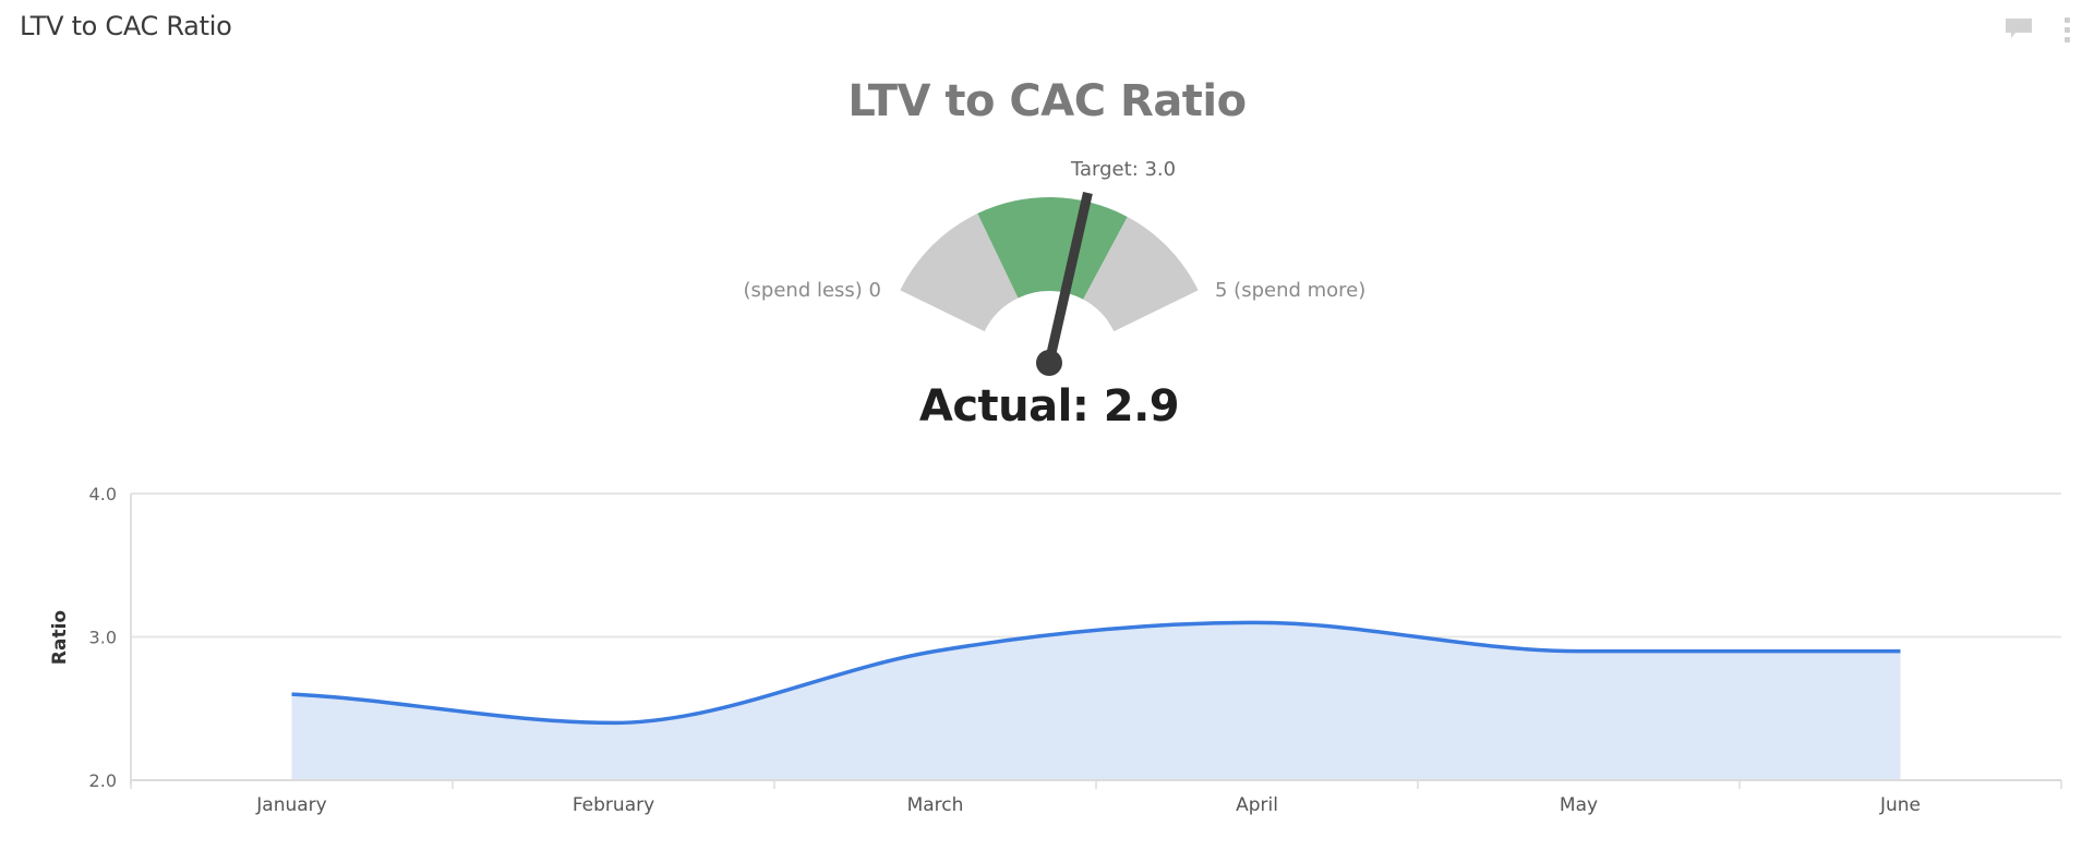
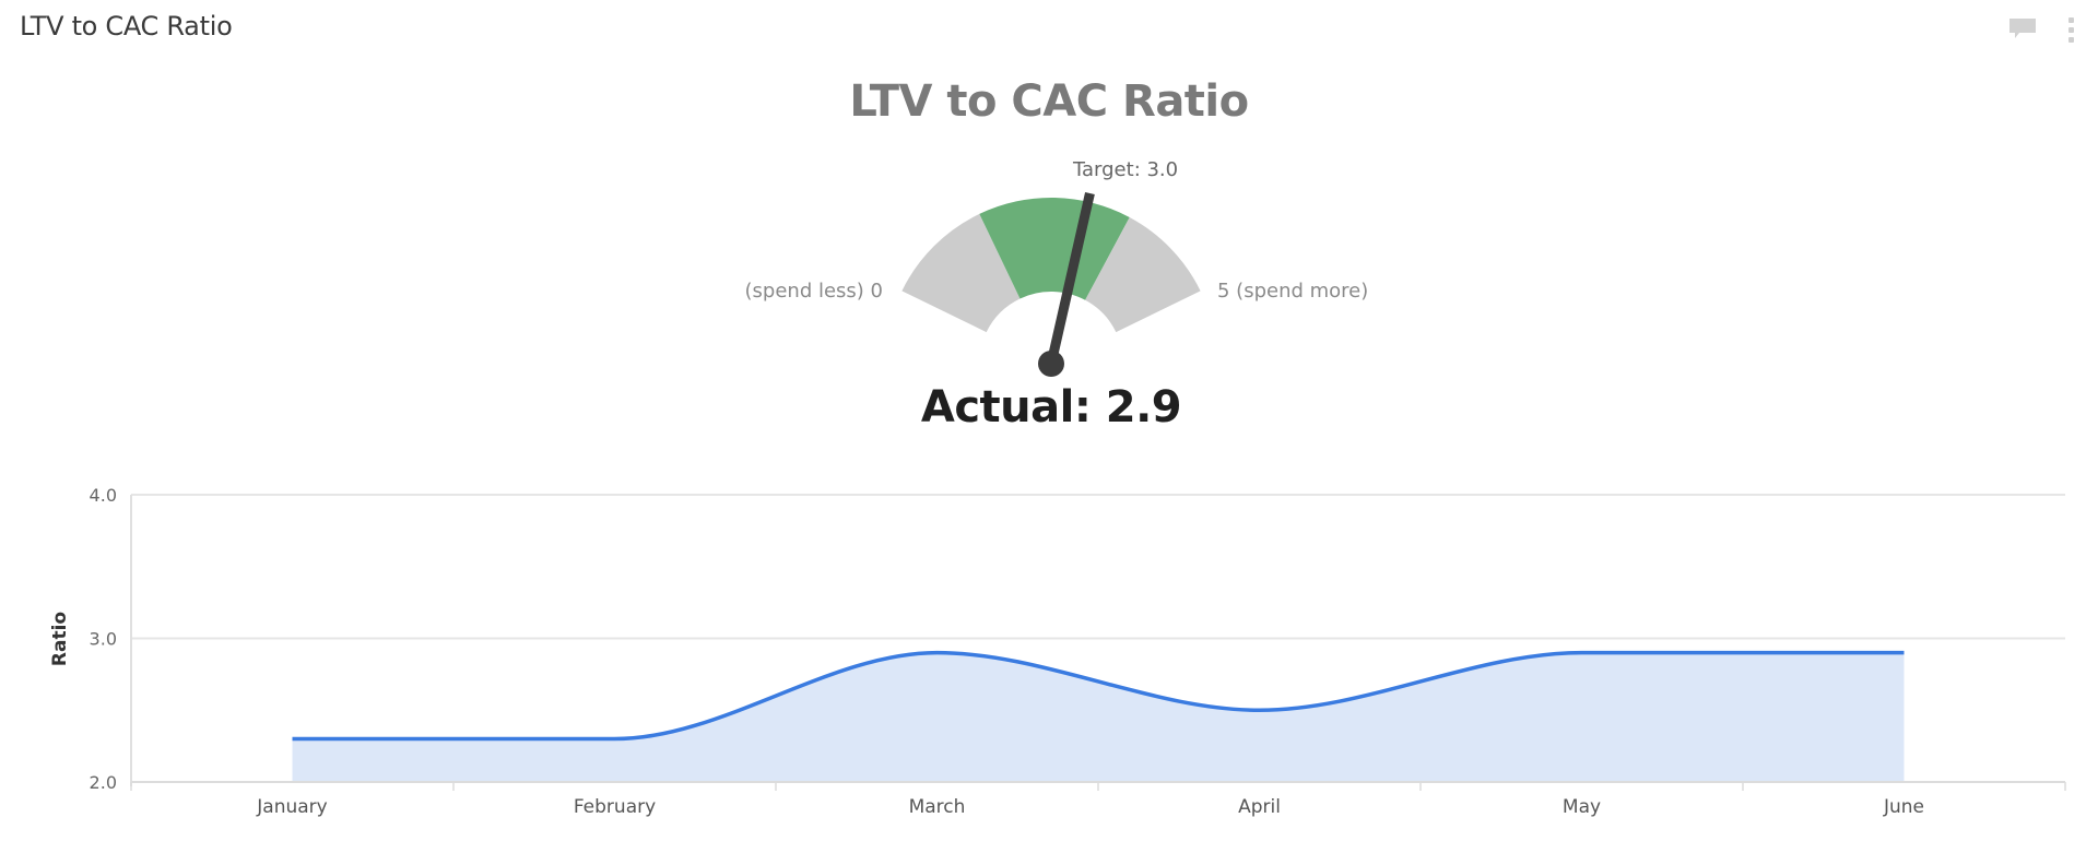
January: 2.6 -> 2.3
February: 2.4 -> 2.3
April: 3.1 -> 2.5
